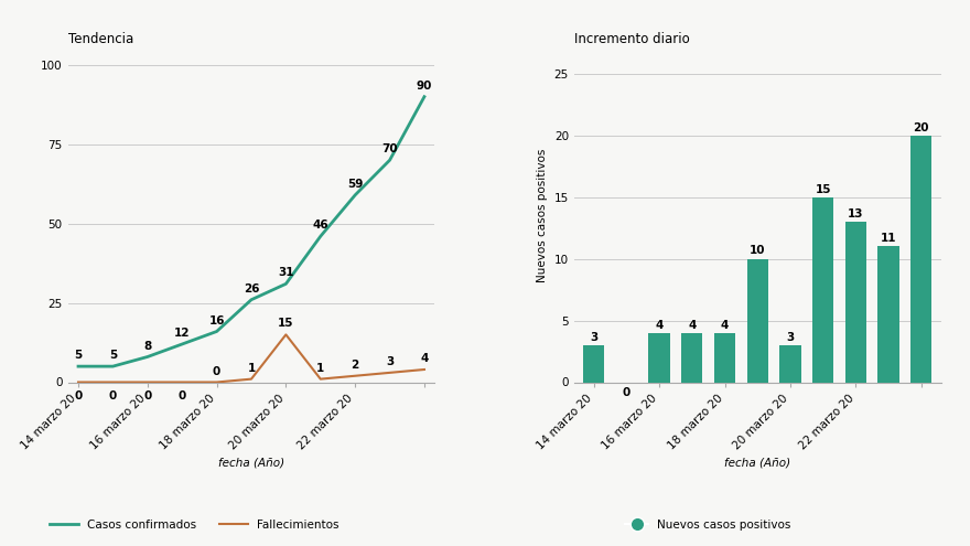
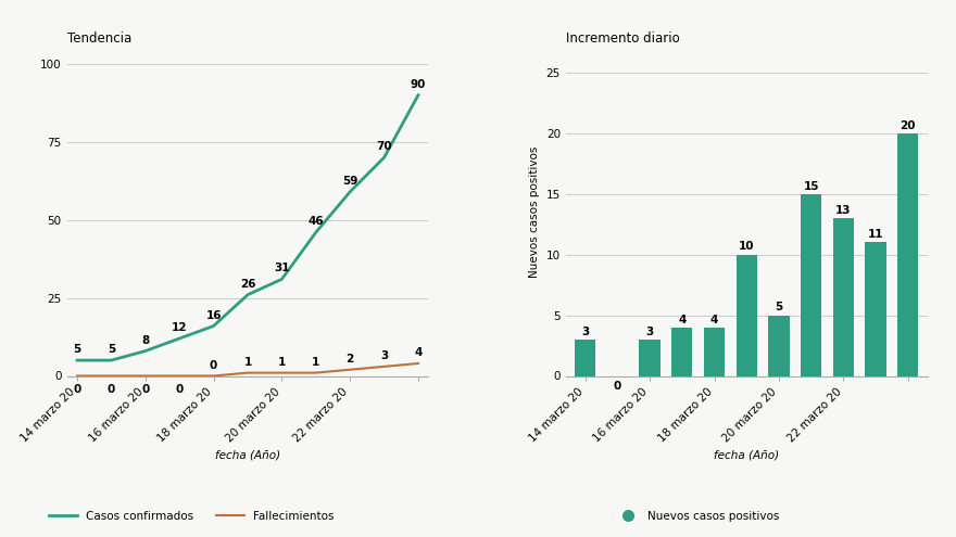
Tendencia/Fallecimientos/20 marzo 20: 15 -> 1
Incremento diario/16 marzo 20: 4 -> 3
Incremento diario/20 marzo 20: 3 -> 5
